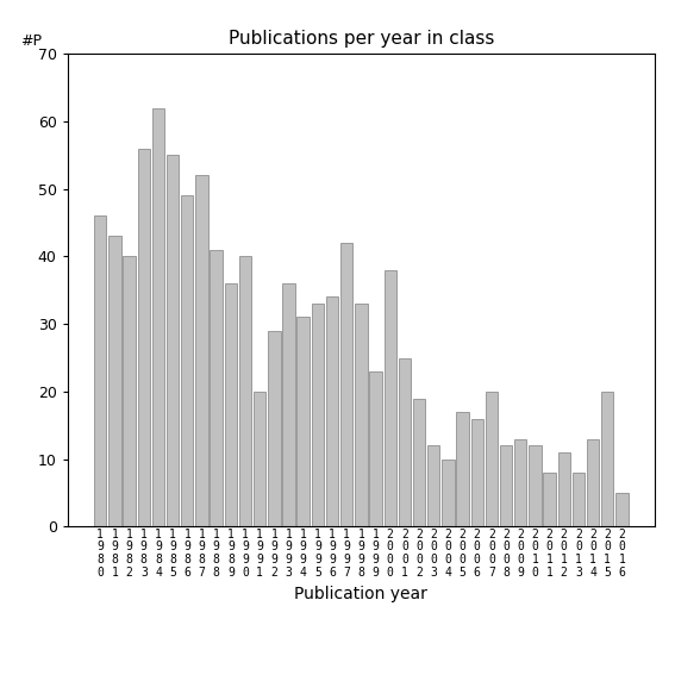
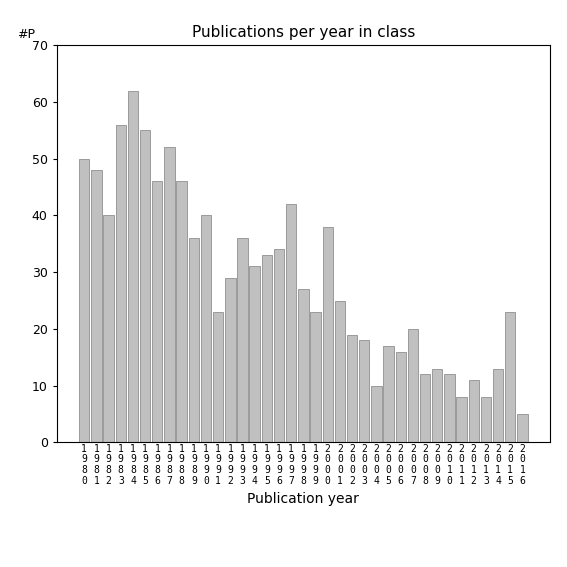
1 9 8 0: 46 -> 50
1 9 8 1: 43 -> 48
1 9 8 6: 49 -> 46
1 9 8 8: 41 -> 46
1 9 9 1: 20 -> 23
1 9 9 8: 33 -> 27
2 0 0 3: 12 -> 18
2 0 1 5: 20 -> 23
